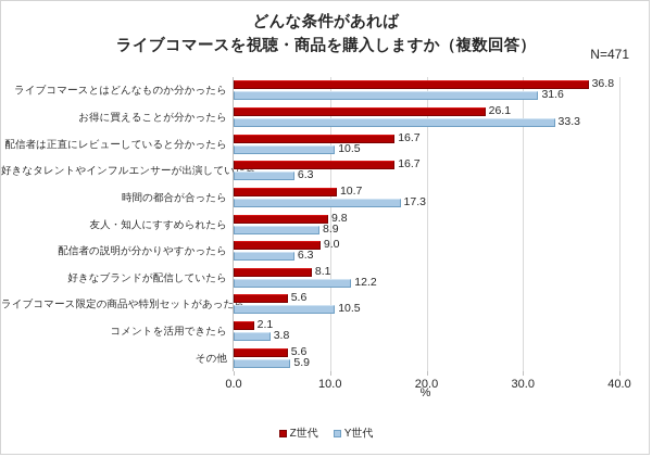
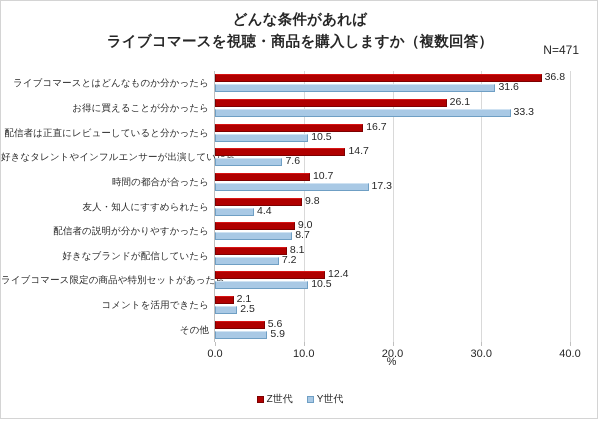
Z世代/好きなタレントやインフルエンサーが出演していたら: 16.7 -> 14.7
Y世代/好きなタレントやインフルエンサーが出演していたら: 6.3 -> 7.6
Y世代/友人・知人にすすめられたら: 8.9 -> 4.4
Y世代/配信者の説明が分かりやすかったら: 6.3 -> 8.7
Y世代/好きなブランドが配信していたら: 12.2 -> 7.2
Z世代/ライブコマース限定の商品や特別セットがあったら: 5.6 -> 12.4
Y世代/コメントを活用できたら: 3.8 -> 2.5
